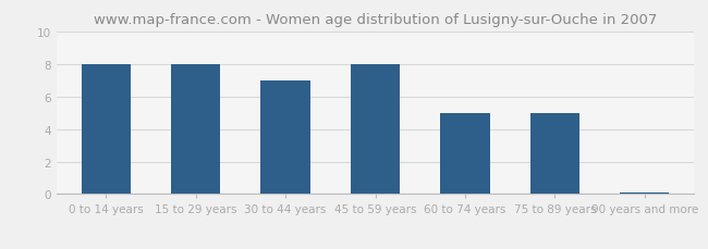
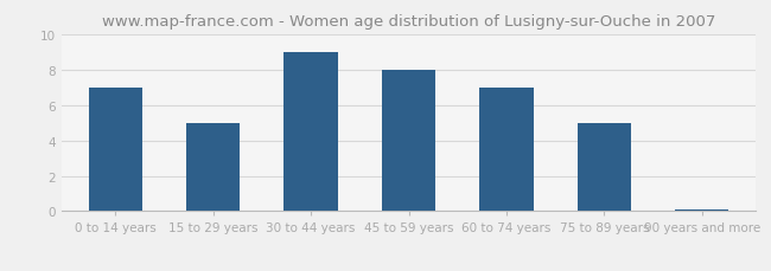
0 to 14 years: 8.0 -> 7.0
15 to 29 years: 8.0 -> 5.0
30 to 44 years: 7.0 -> 9.0
60 to 74 years: 5.0 -> 7.0
